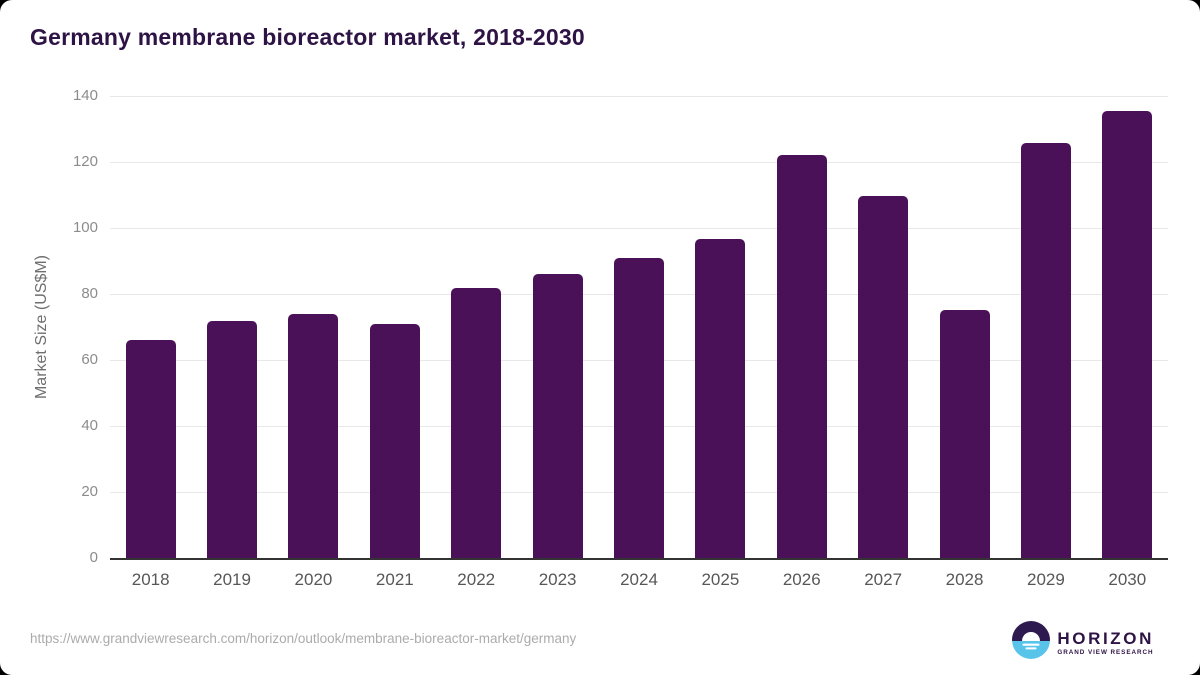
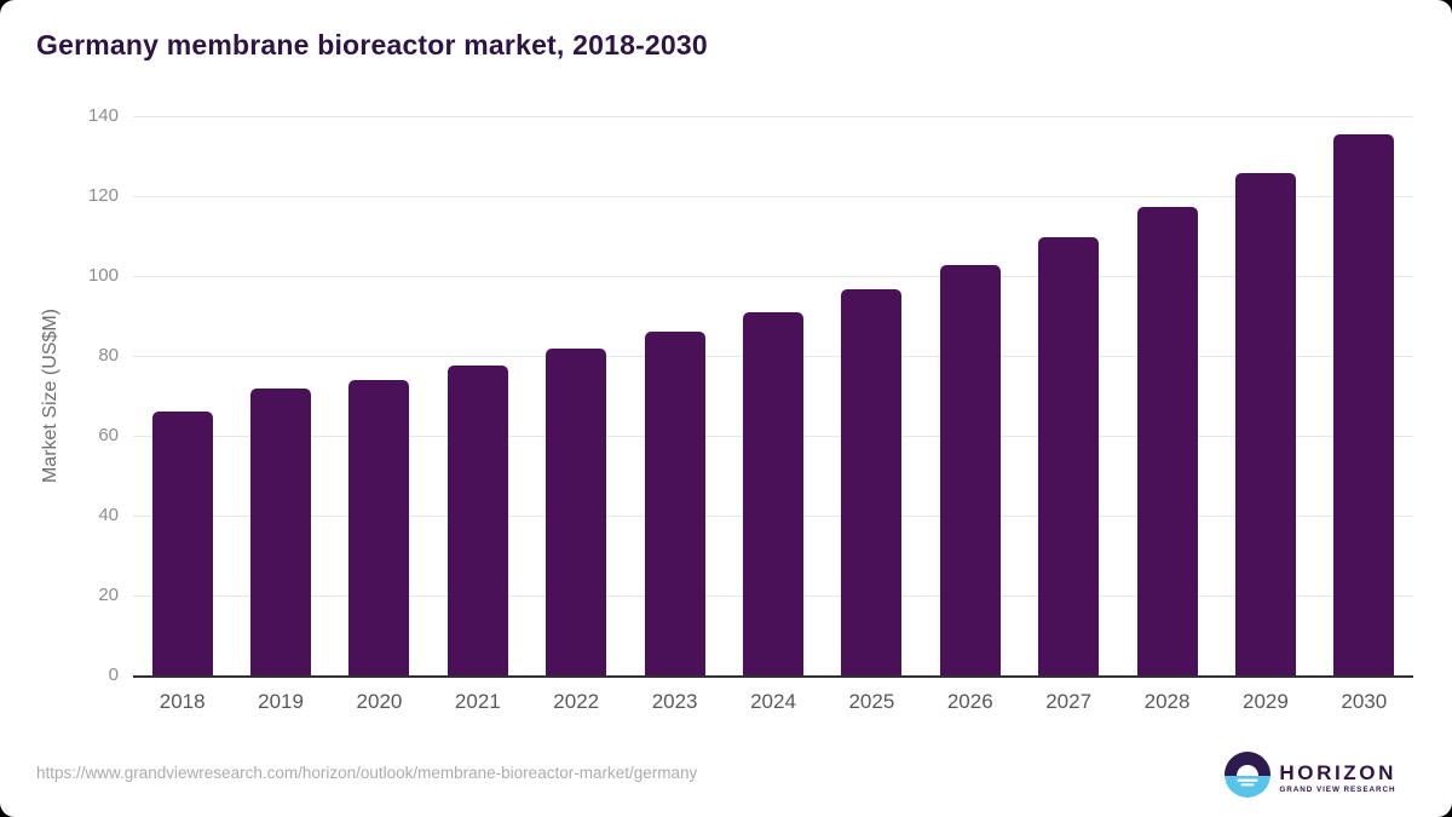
2021: 71 -> 78
2026: 122 -> 103
2028: 75 -> 117
